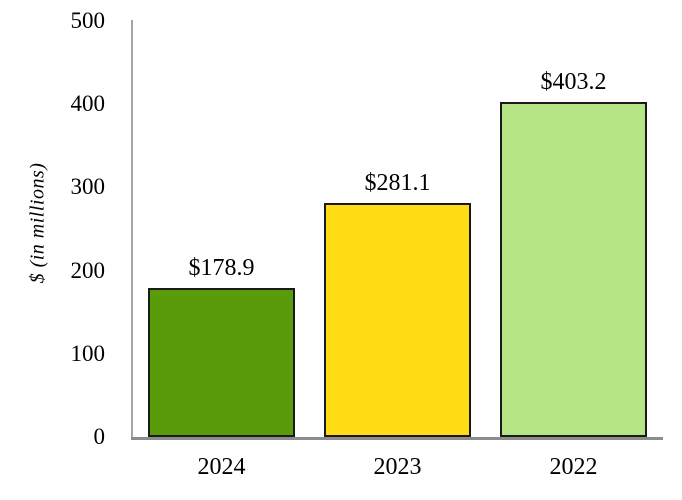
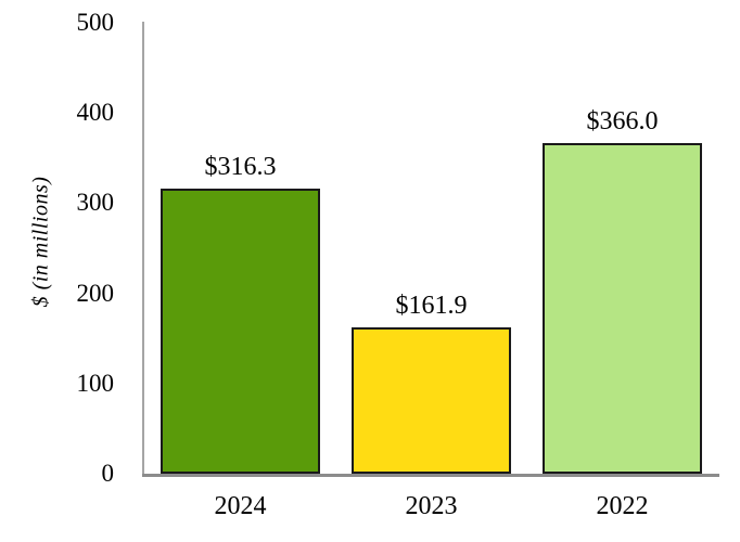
2024: $178.9 -> $316.3
2023: $281.1 -> $161.9
2022: $403.2 -> $366.0
